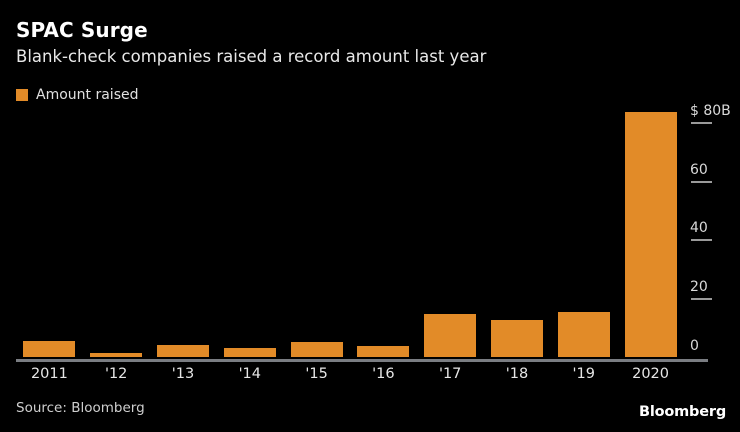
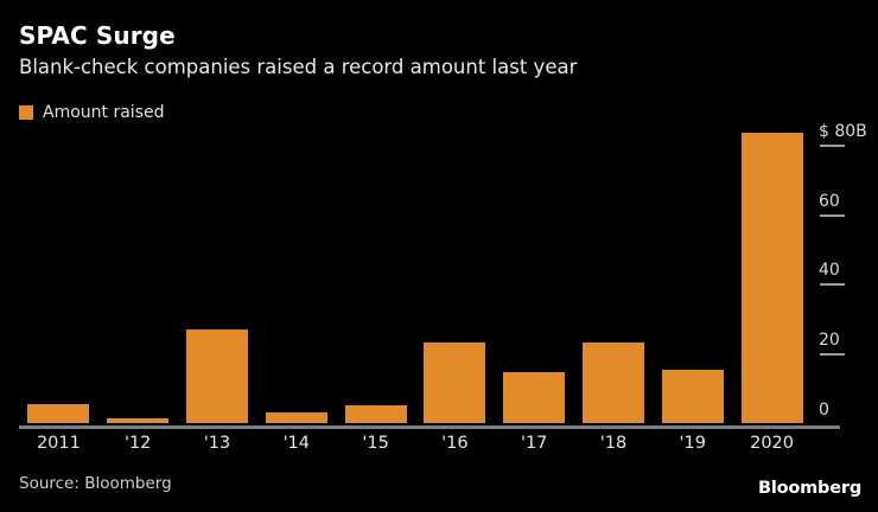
'13: 4 -> 27
'16: 4 -> 23
'18: 13 -> 23
